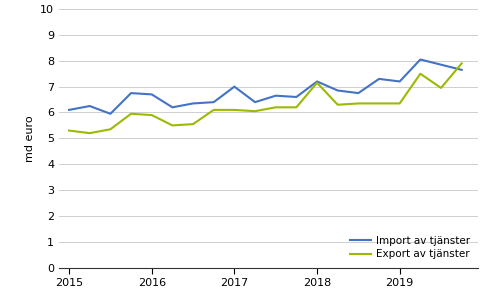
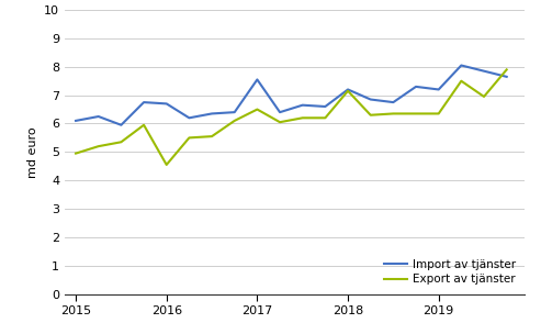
Export av tjänster/2015: 5.30 -> 4.95
Export av tjänster/2016: 5.90 -> 4.55
Import av tjänster/2017: 7.00 -> 7.55
Export av tjänster/2017: 6.10 -> 6.50
